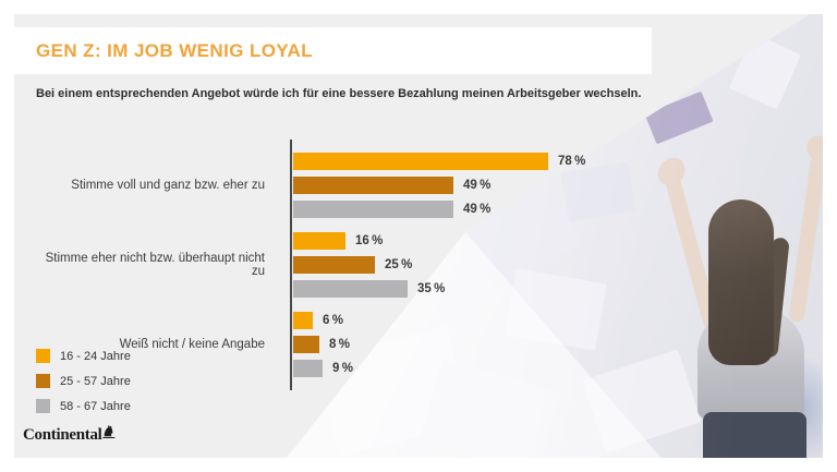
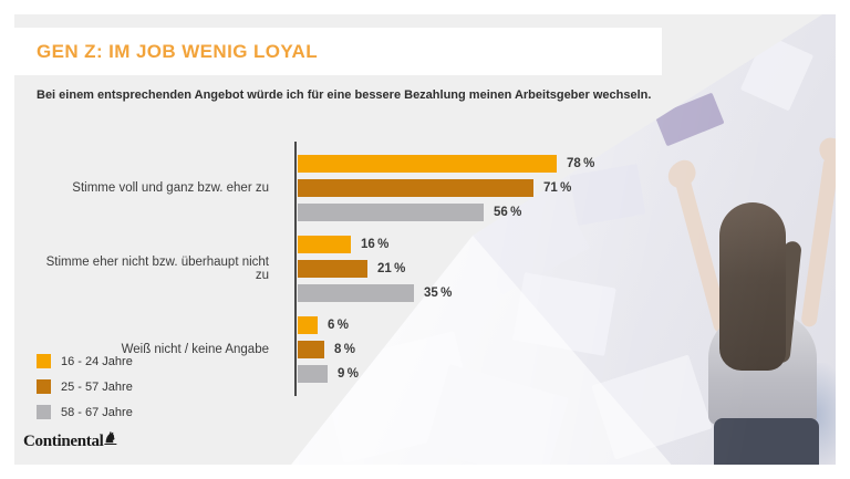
25 - 57 Jahre/Stimme voll und ganz bzw. eher zu: 49 -> 71
58 - 67 Jahre/Stimme voll und ganz bzw. eher zu: 49 -> 56
25 - 57 Jahre/Stimme eher nicht bzw. überhaupt nicht zu: 25 -> 21
